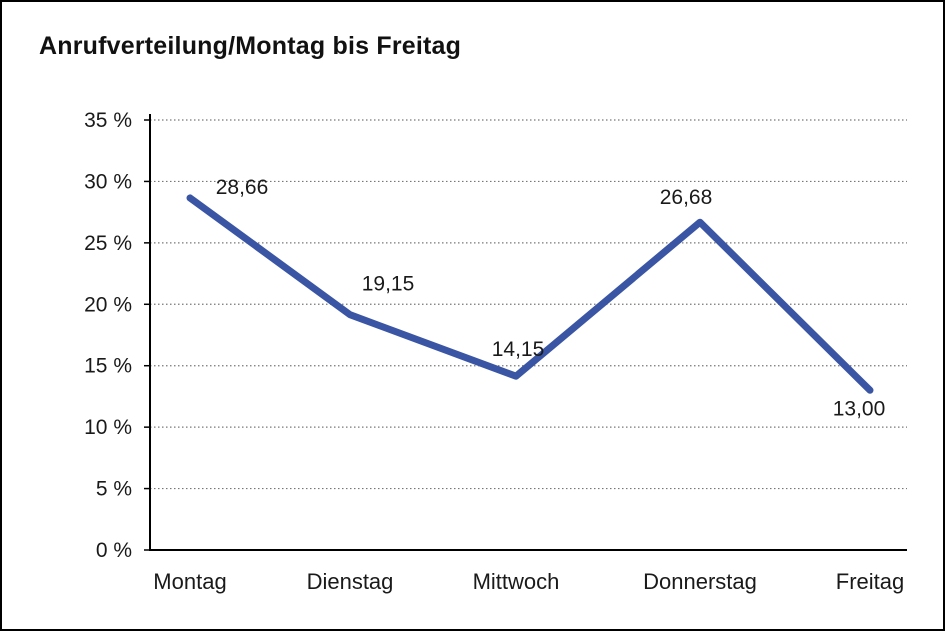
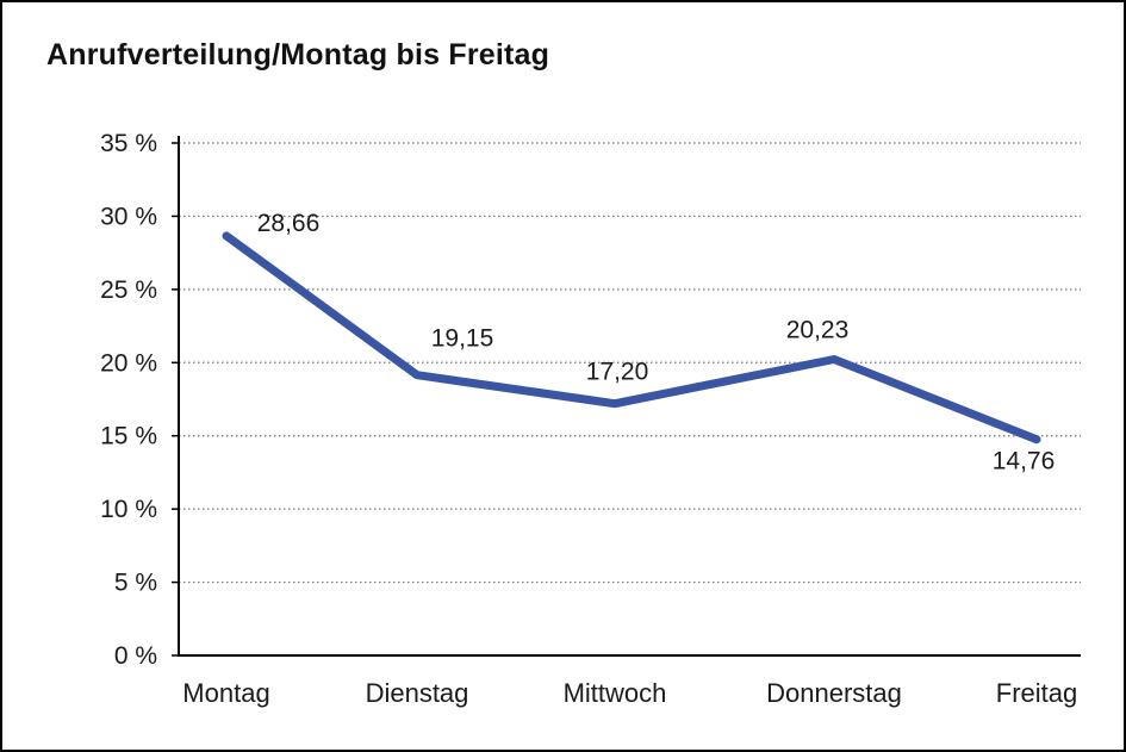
Mittwoch: 14,15 -> 17,20
Donnerstag: 26,68 -> 20,23
Freitag: 13,00 -> 14,76
